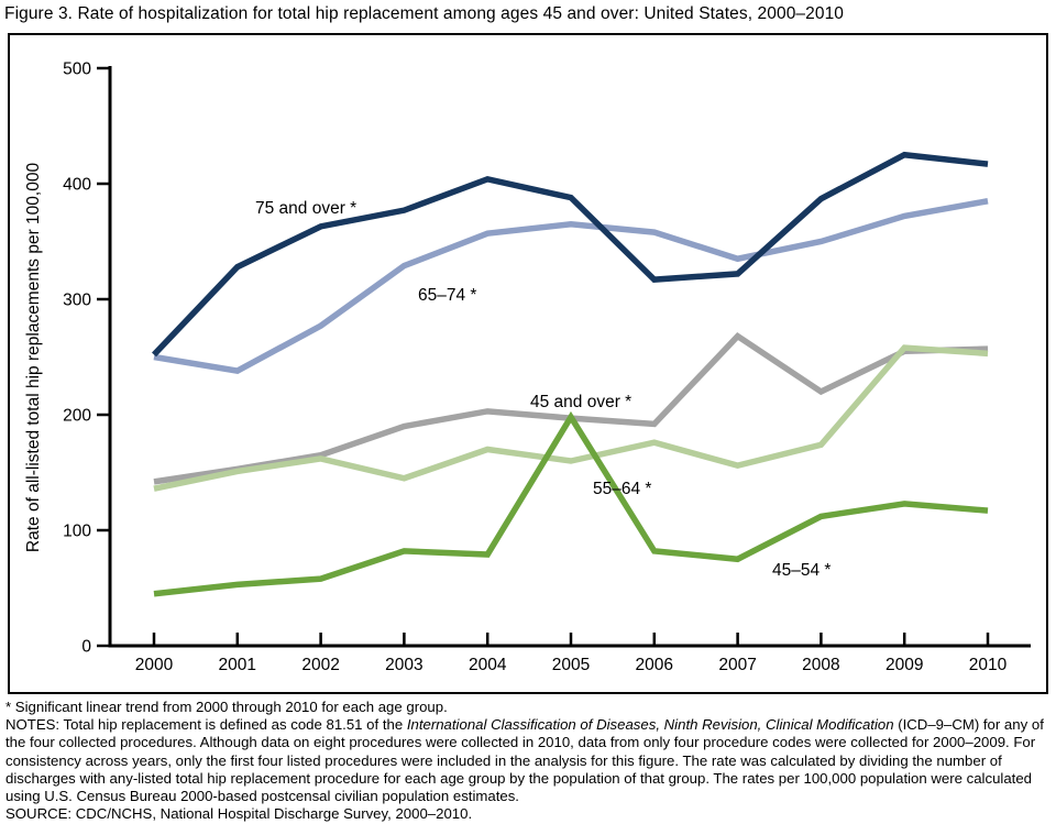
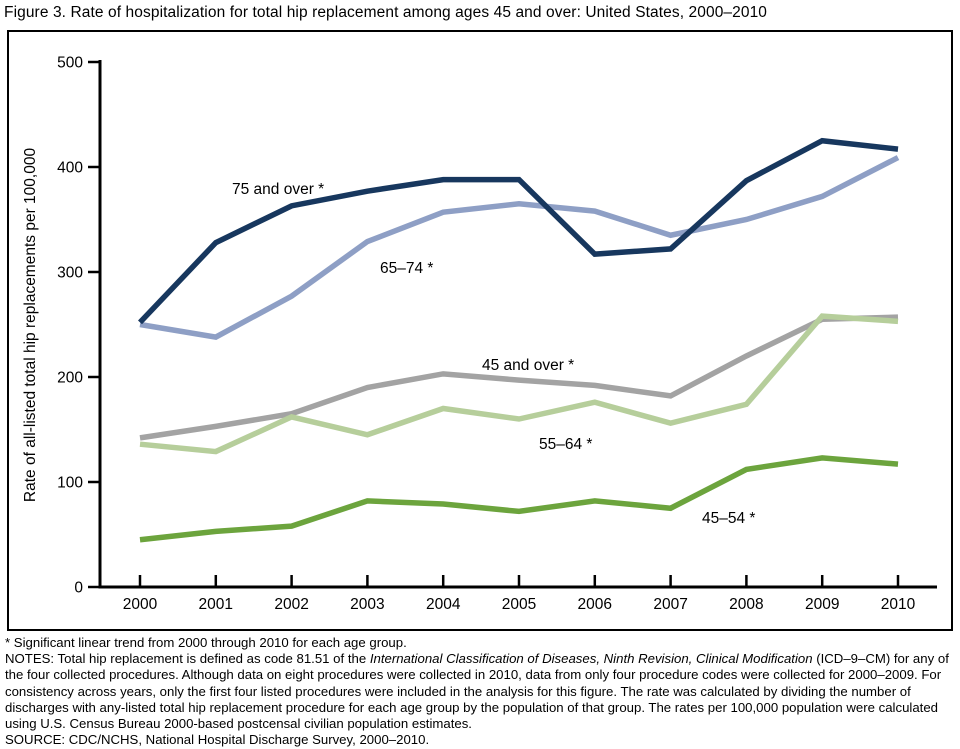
55–64 */2001: 151 -> 129
75 and over */2004: 404 -> 388
45–54 */2005: 198 -> 72
45 and over */2007: 268 -> 182
65–74 */2010: 385 -> 409
